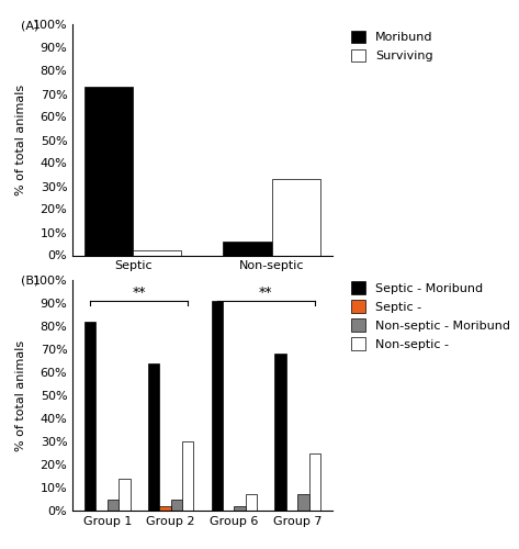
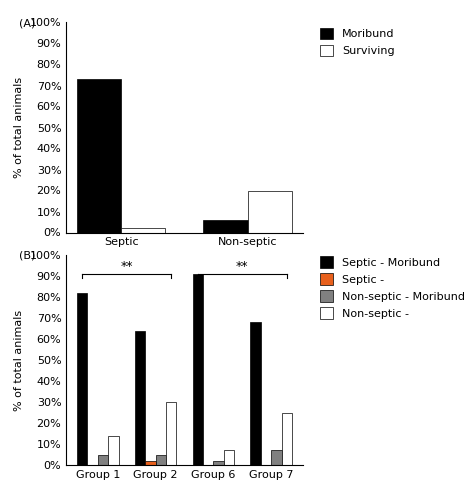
Surviving/Non-septic: 33% -> 20%
